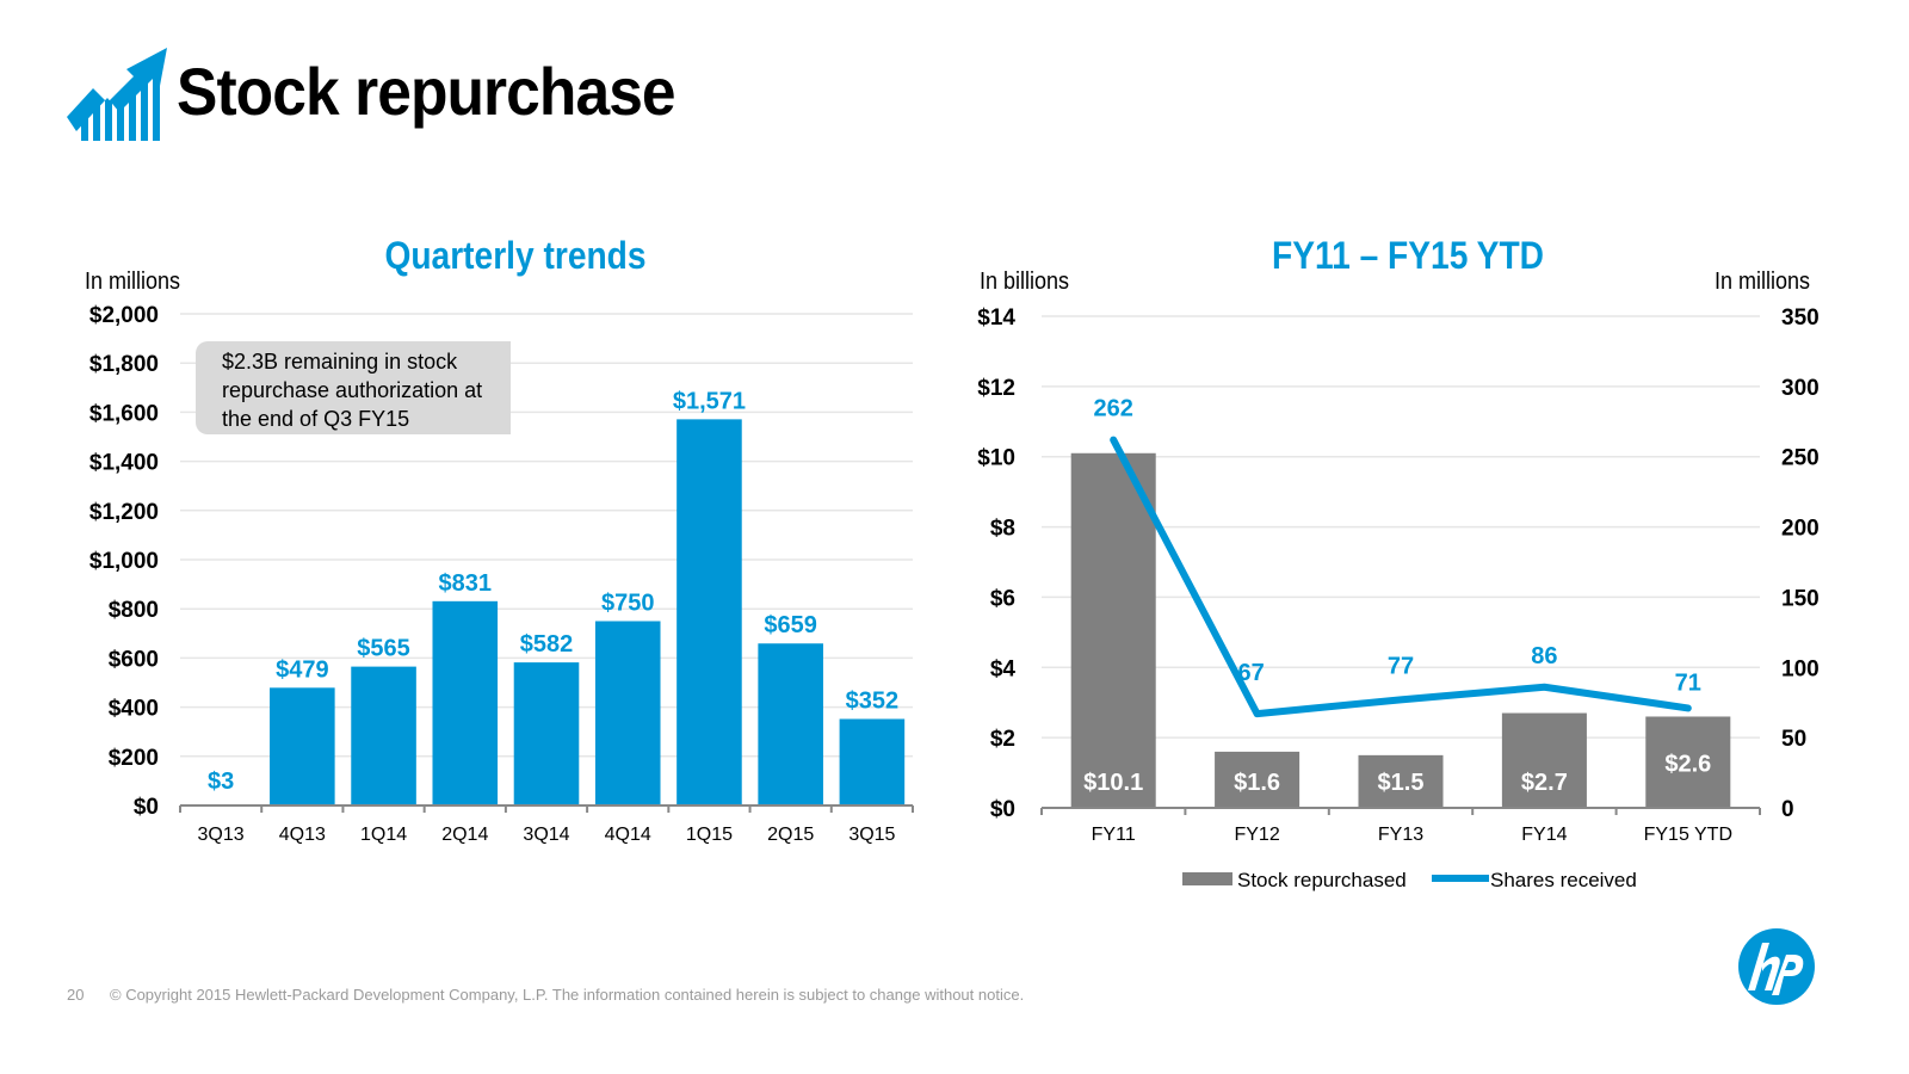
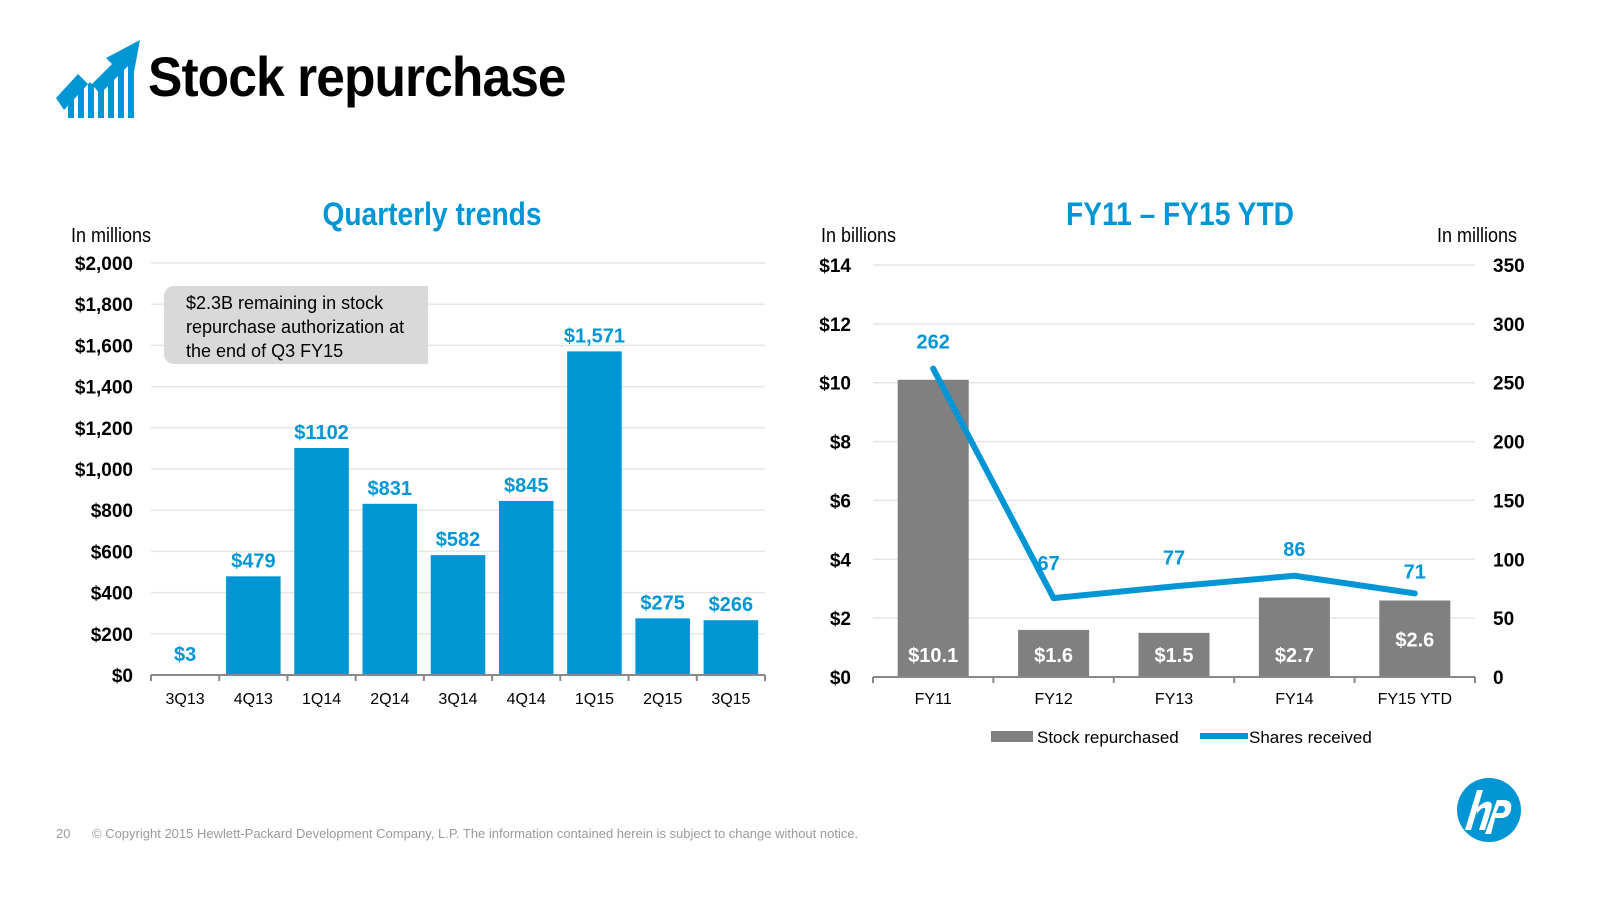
Quarterly trends/1Q14: $565 -> $1102
Quarterly trends/4Q14: $750 -> $845
Quarterly trends/2Q15: $659 -> $275
Quarterly trends/3Q15: $352 -> $266
